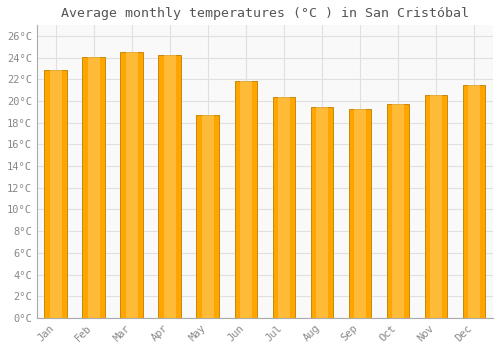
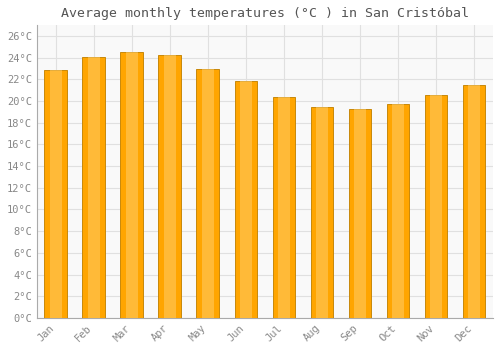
May: 18.7°C -> 23.0°C
